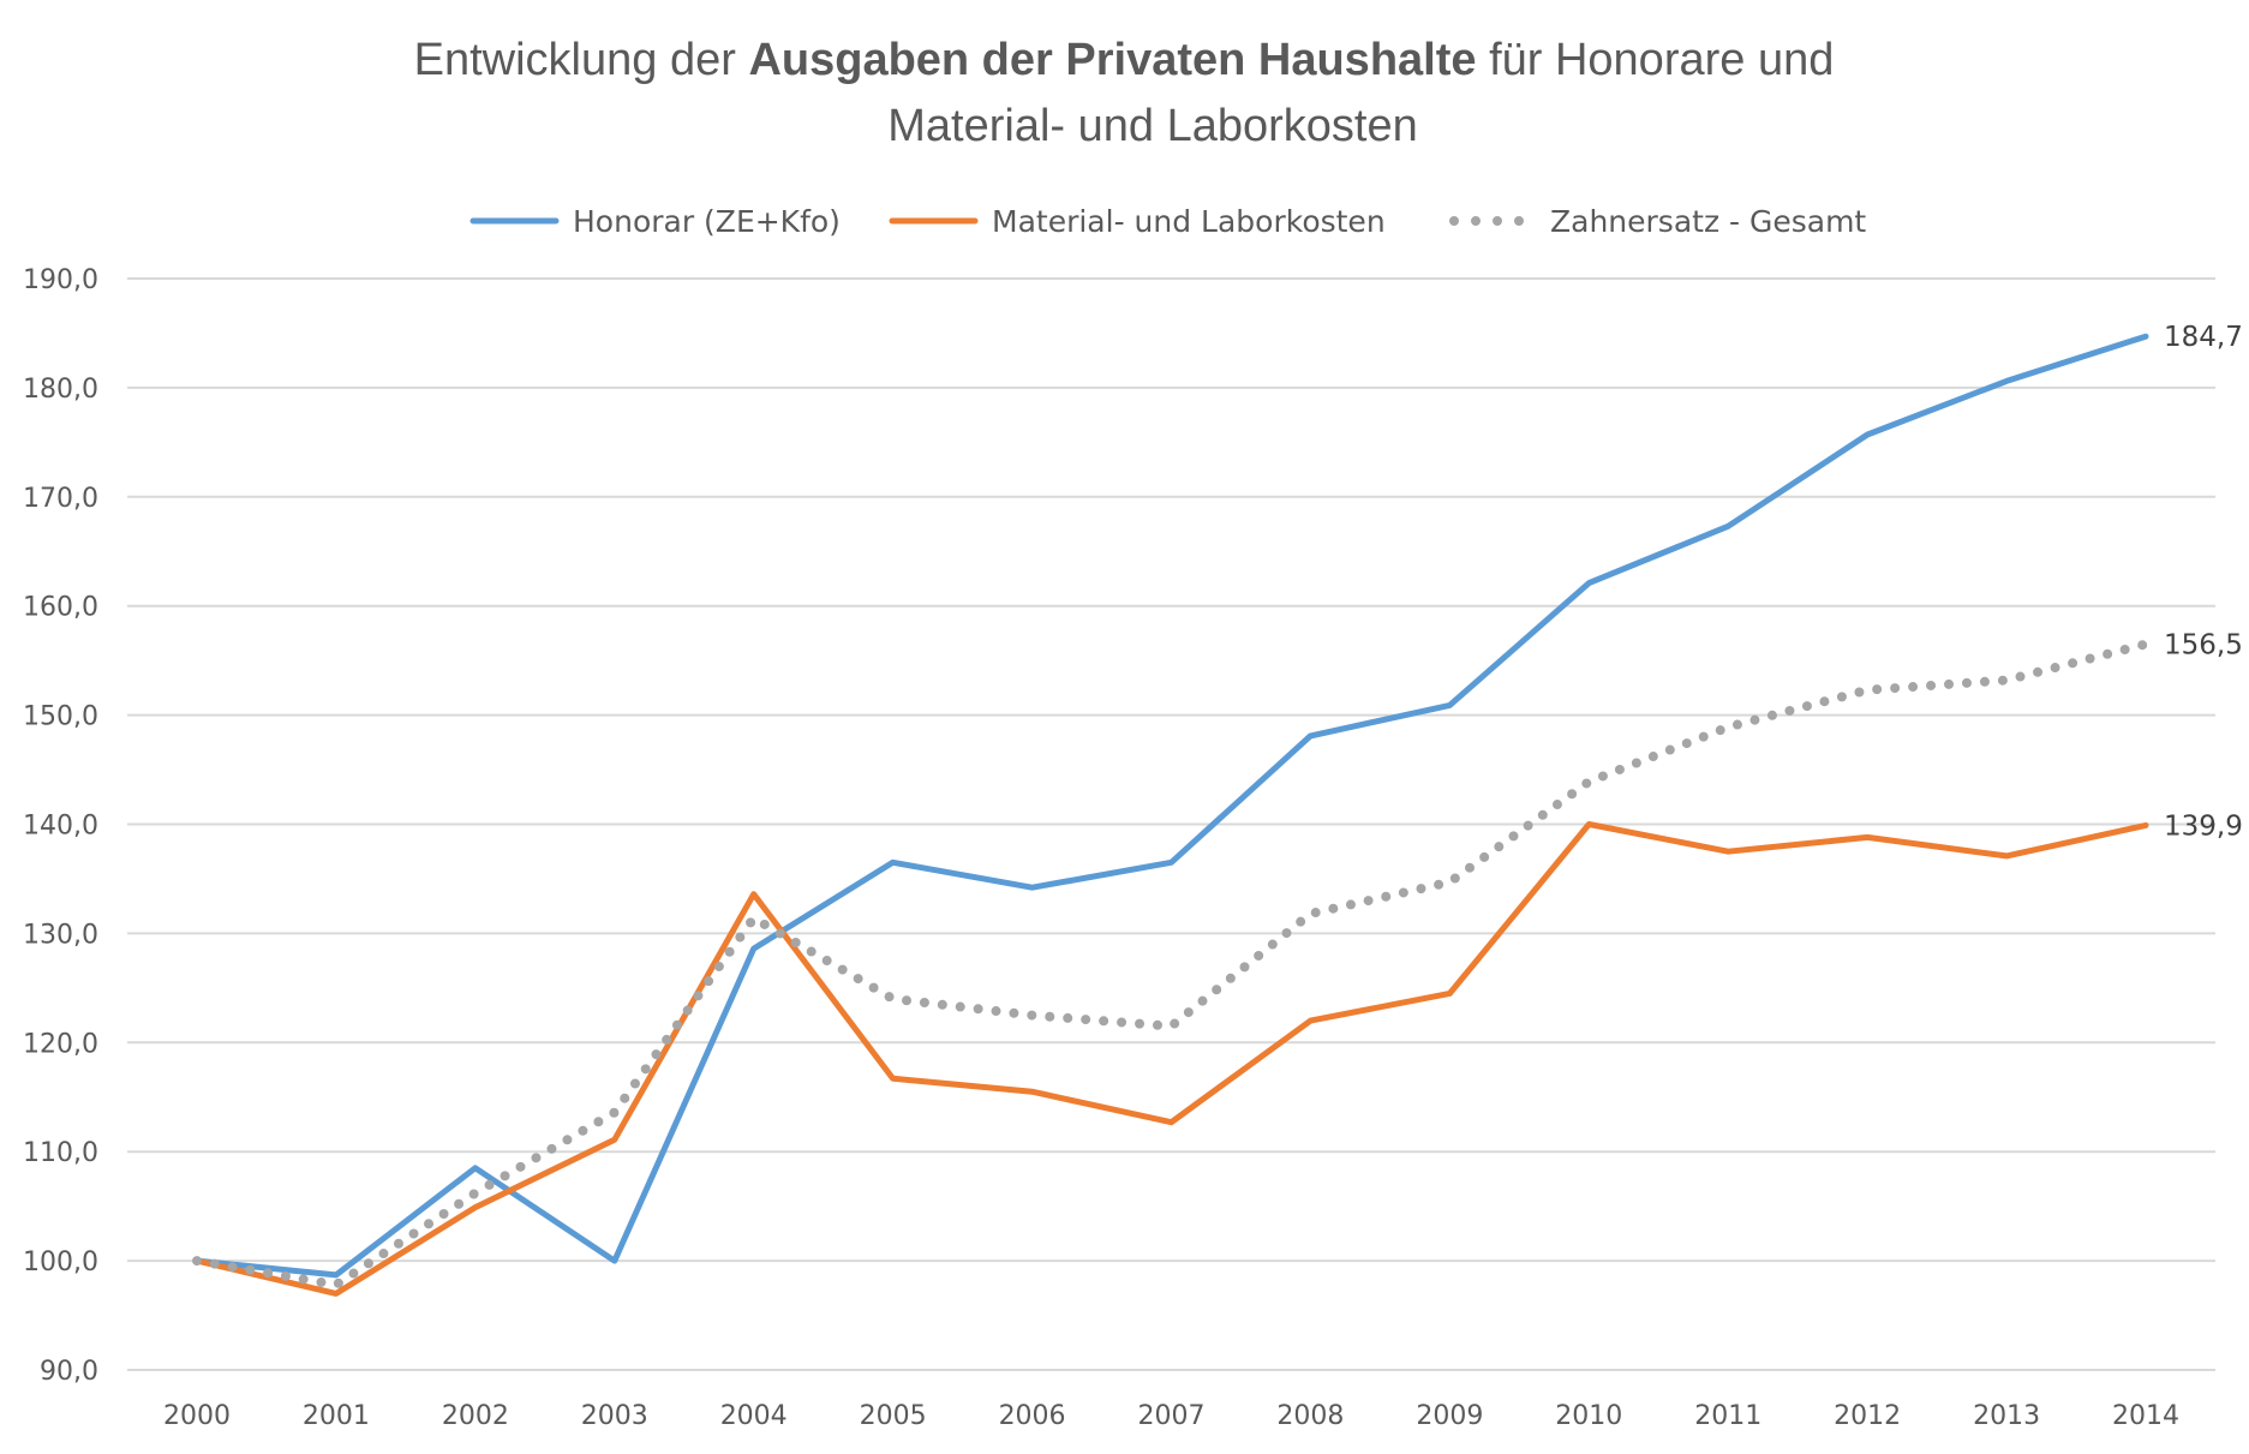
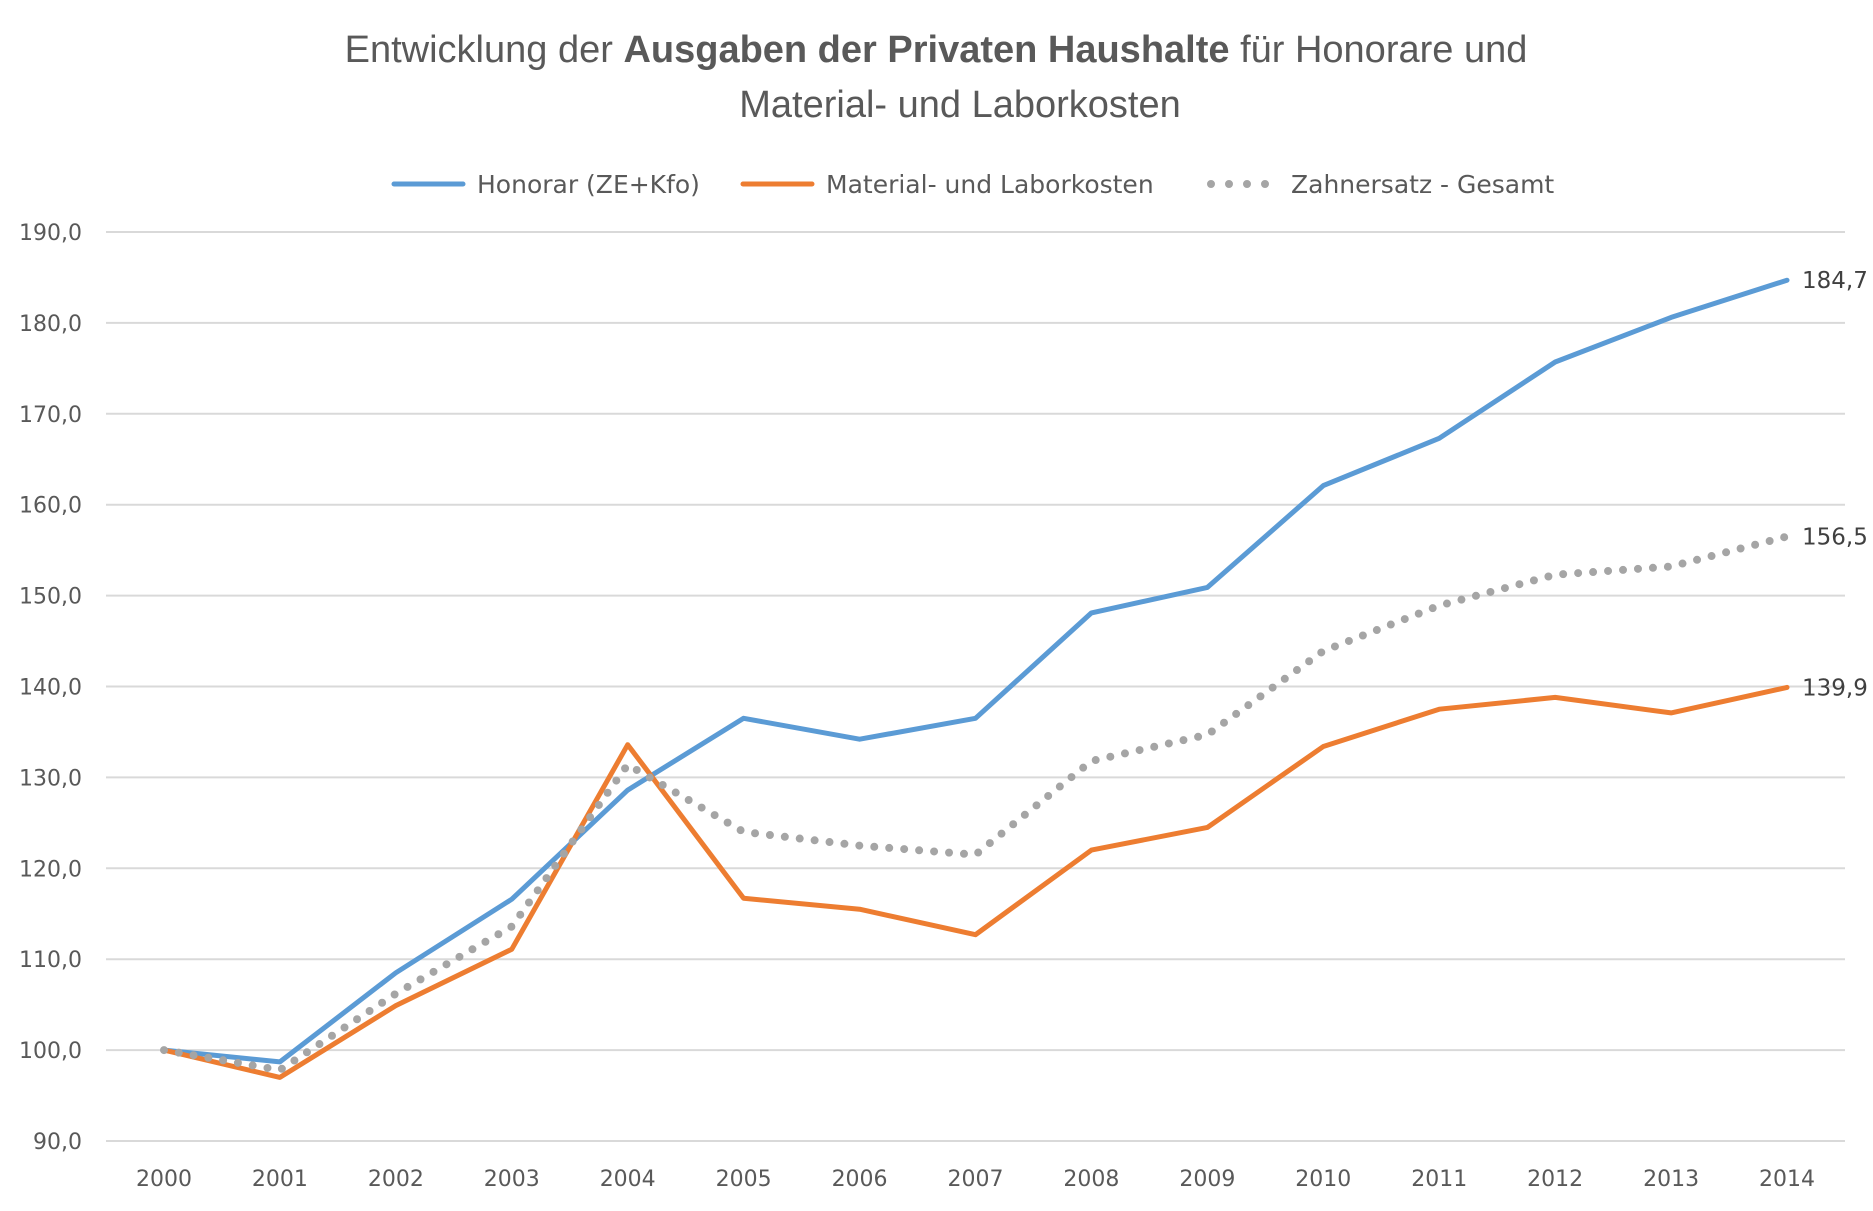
Honorar (ZE+Kfo)/2003: 100 -> 117
Material- und Laborkosten/2010: 140 -> 133
